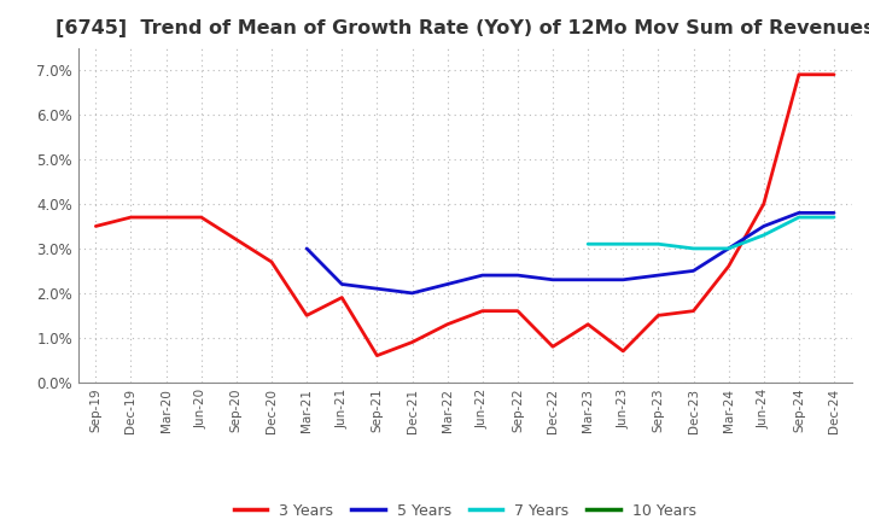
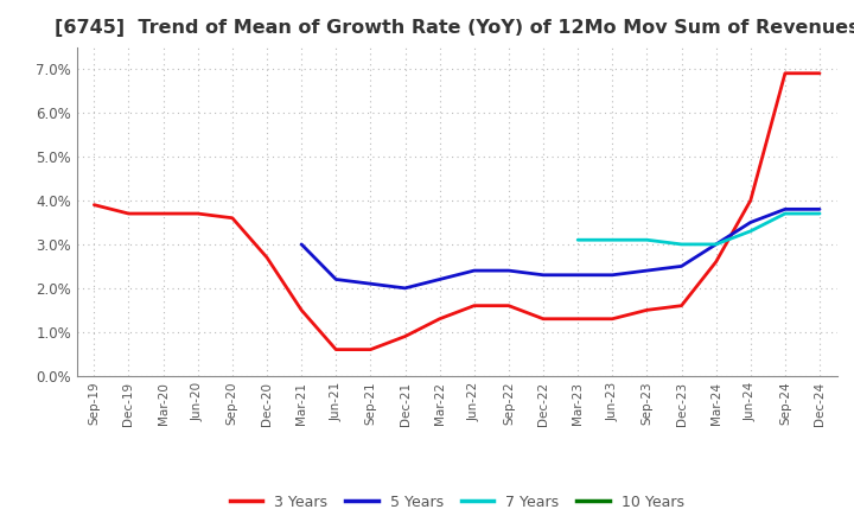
3 Years/Sep-19: 3.5% -> 3.9%
3 Years/Sep-20: 3.2% -> 3.6%
3 Years/Jun-21: 1.9% -> 0.6%
3 Years/Dec-22: 0.8% -> 1.3%
3 Years/Jun-23: 0.7% -> 1.3%
